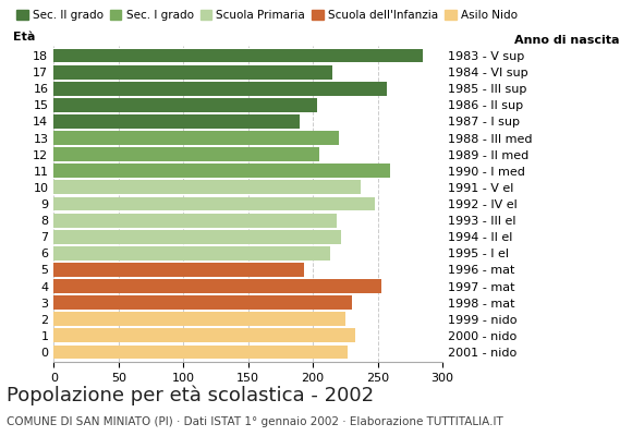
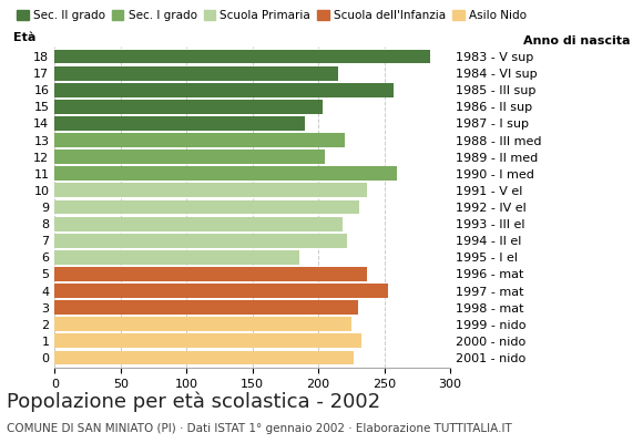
9: 248 -> 231
6: 213 -> 186
5: 193 -> 237
